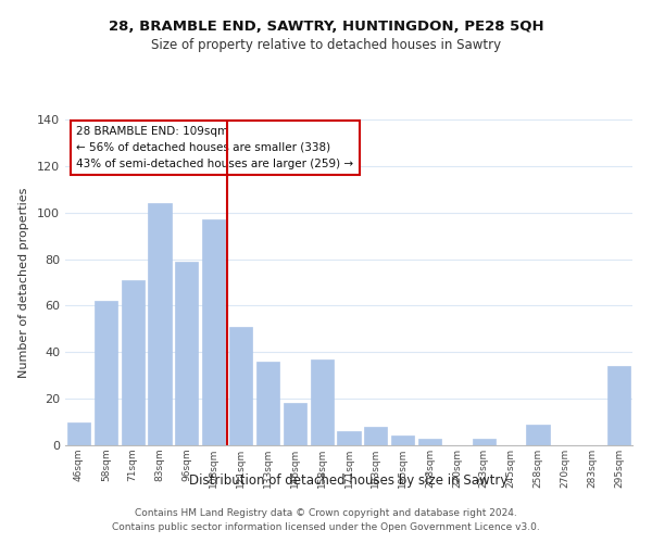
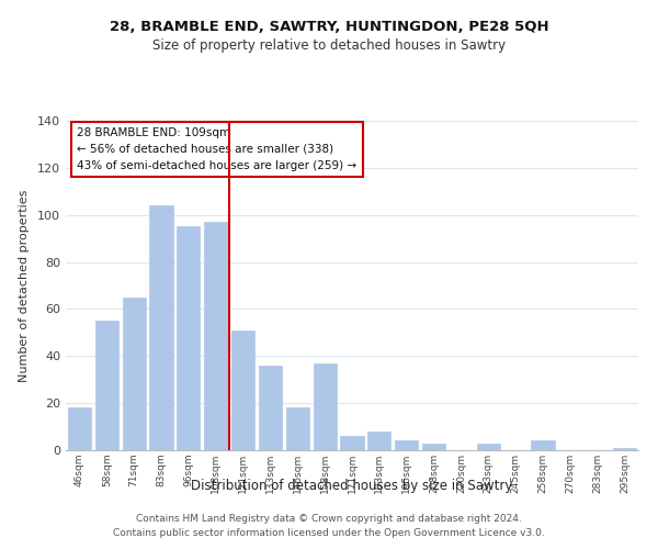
46sqm: 10 -> 18
58sqm: 62 -> 55
71sqm: 71 -> 65
96sqm: 79 -> 95
258sqm: 9 -> 4
295sqm: 34 -> 1
